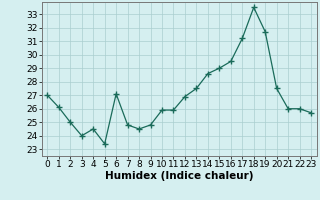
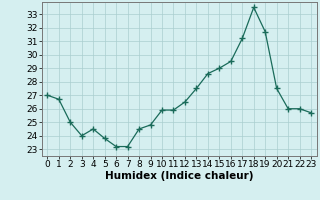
1: 26.1 -> 26.7
5: 23.4 -> 23.8
6: 27.1 -> 23.2
7: 24.8 -> 23.2
12: 26.9 -> 26.5
